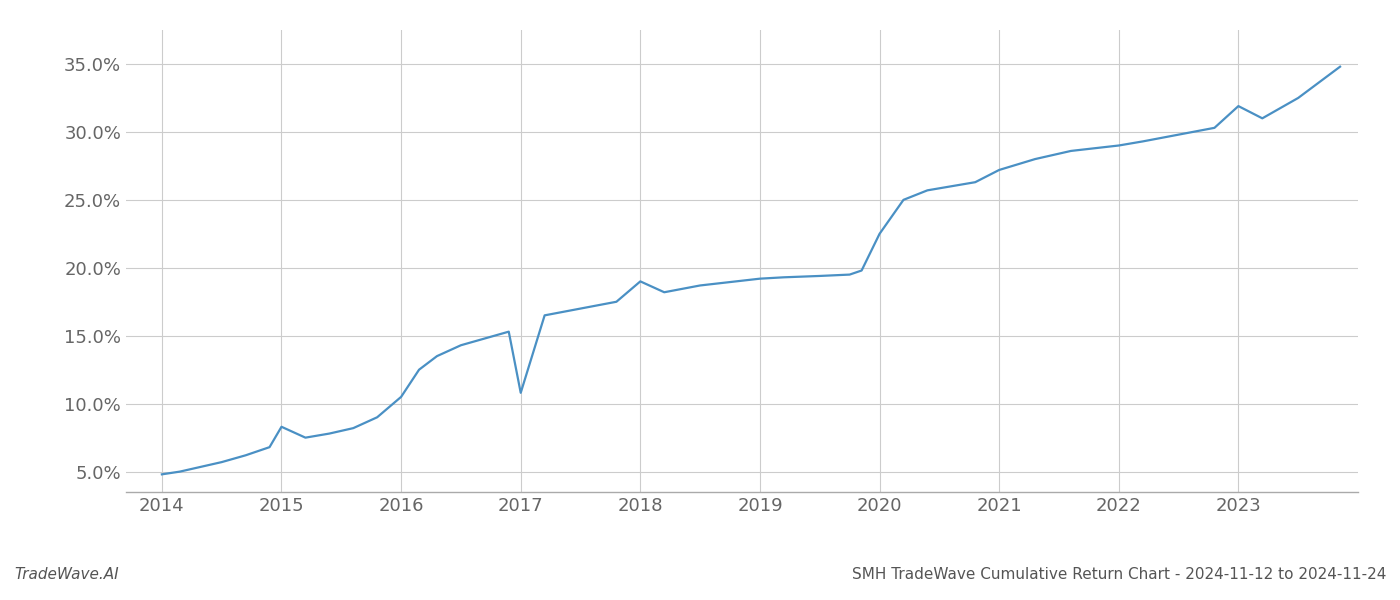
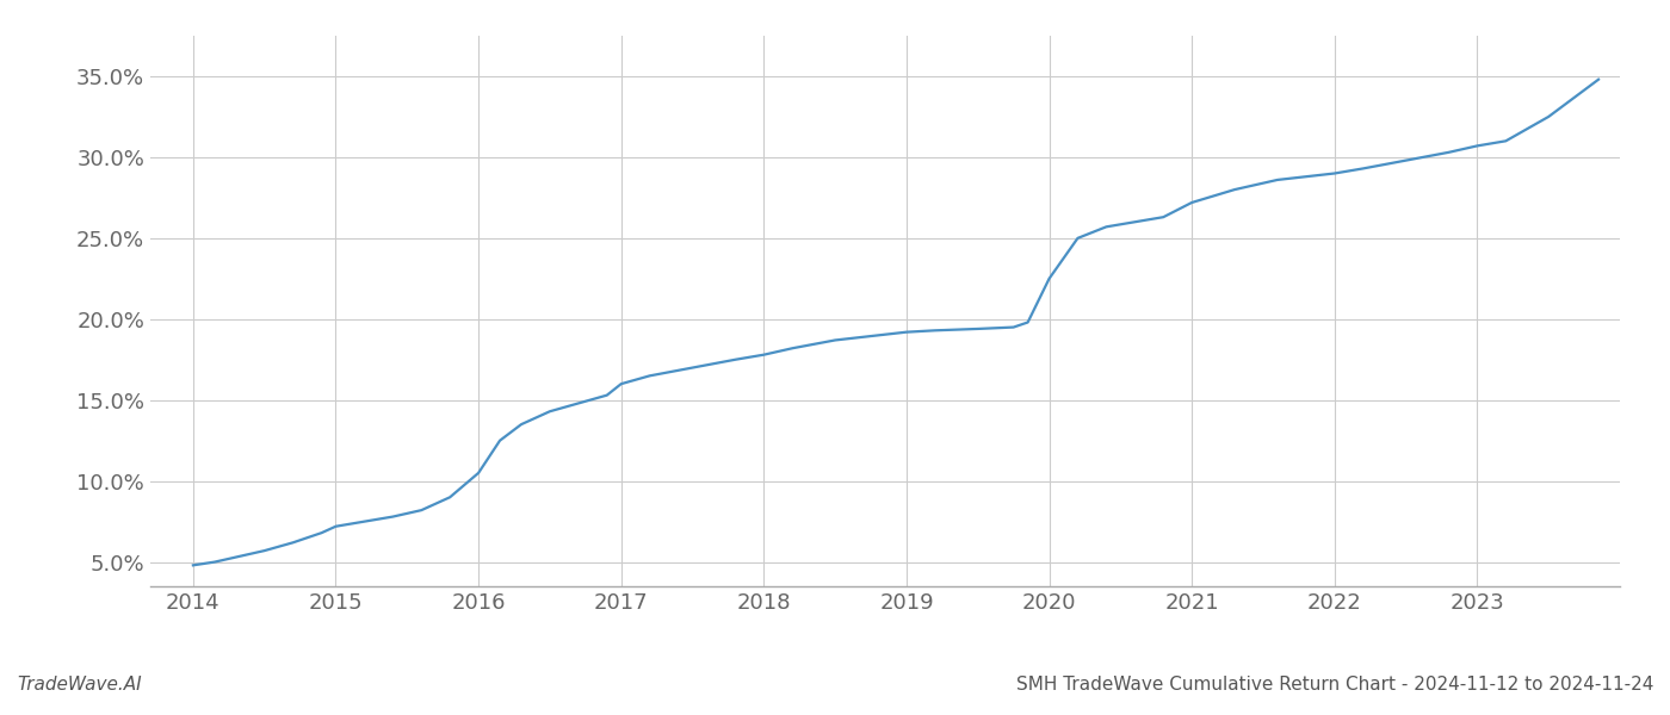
2015: 8.3% -> 7.2%
2017: 10.8% -> 16.0%
2018: 19.0% -> 17.8%
2023: 31.9% -> 30.7%
